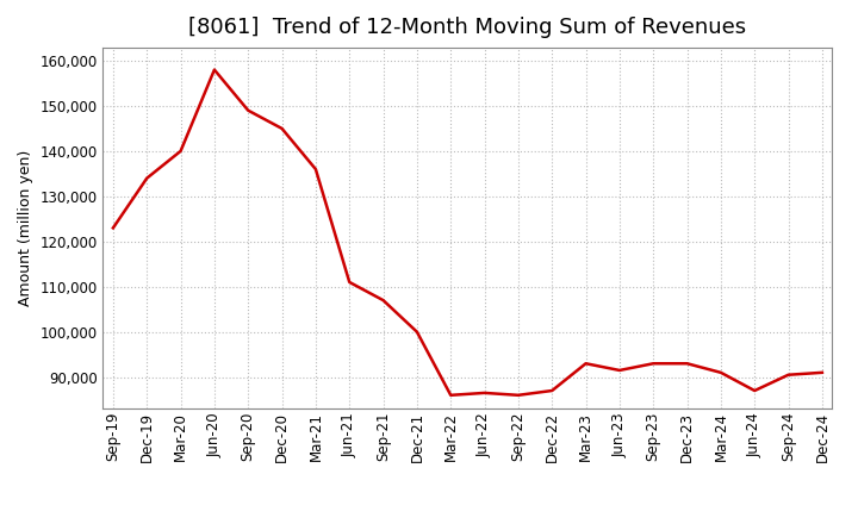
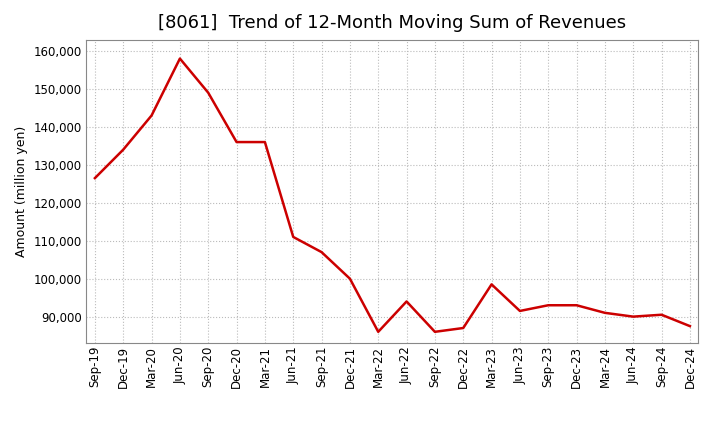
Sep-19: 123,000 -> 126,500
Mar-20: 140,000 -> 143,000
Dec-20: 145,000 -> 136,000
Jun-22: 86,500 -> 94,000
Mar-23: 93,000 -> 98,500
Jun-24: 87,000 -> 90,000
Dec-24: 91,000 -> 87,500
